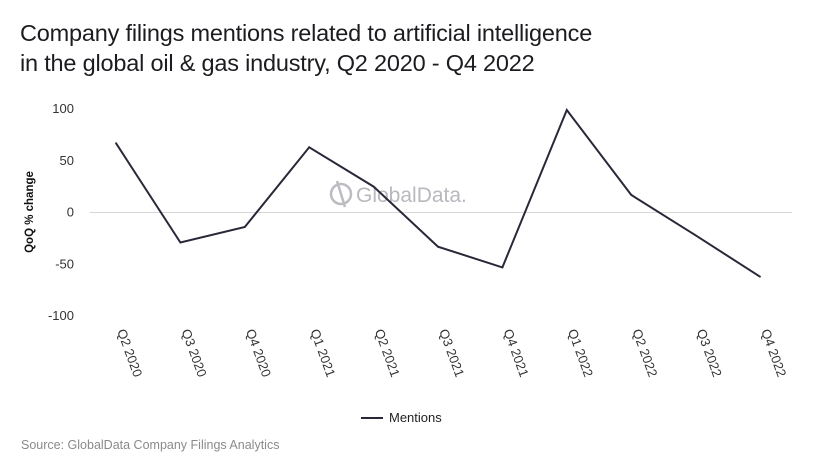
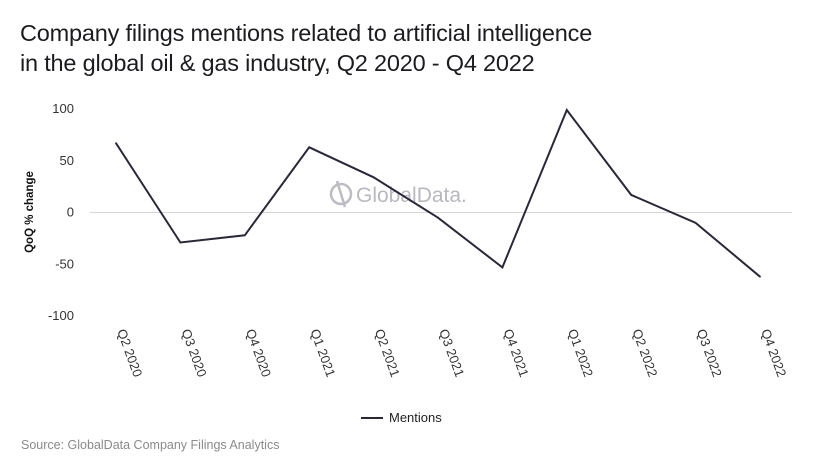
Q4 2020: -14 -> -22
Q2 2021: 25 -> 34
Q3 2021: -33 -> -5
Q3 2022: -22 -> -10
